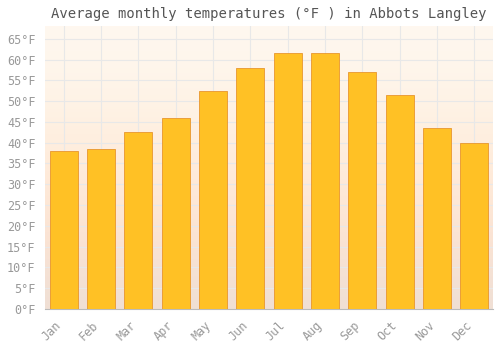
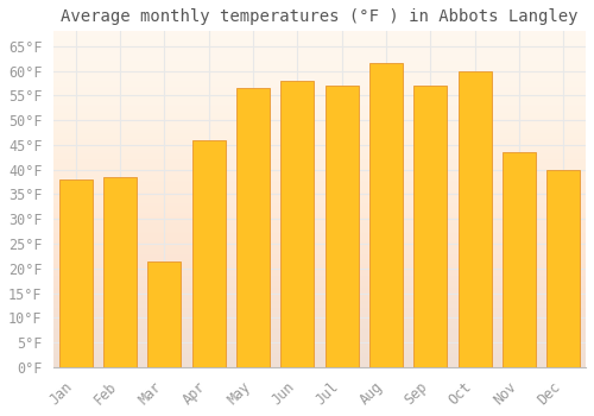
Mar: 42.5°F -> 21.5°F
May: 52.5°F -> 56.5°F
Jul: 61.5°F -> 57.0°F
Oct: 51.5°F -> 60.0°F
